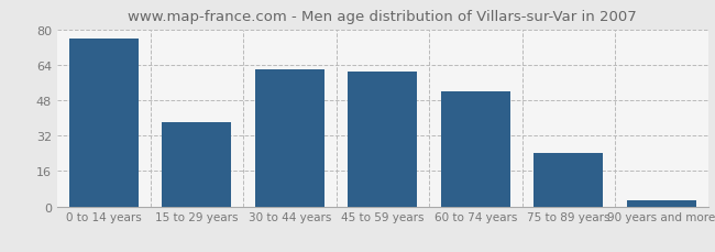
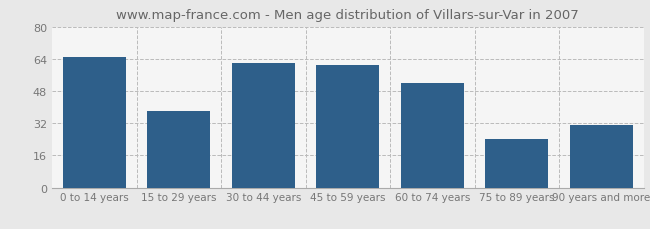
0 to 14 years: 76 -> 65
90 years and more: 3 -> 31
